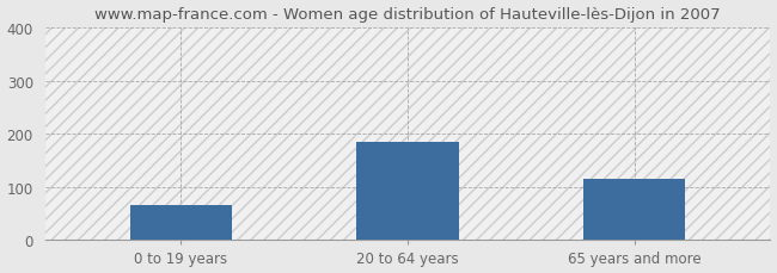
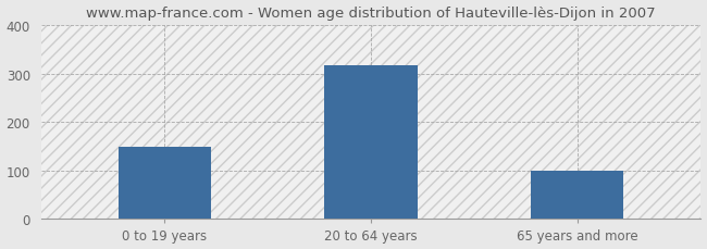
0 to 19 years: 65 -> 148
20 to 64 years: 185 -> 316
65 years and more: 115 -> 100
